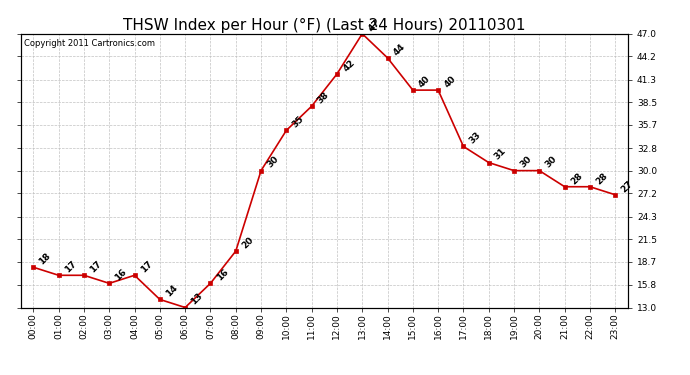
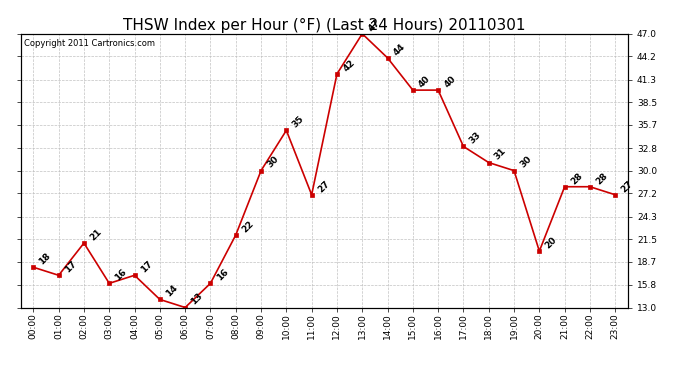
02:00: 17 -> 21
08:00: 20 -> 22
11:00: 38 -> 27
20:00: 30 -> 20
